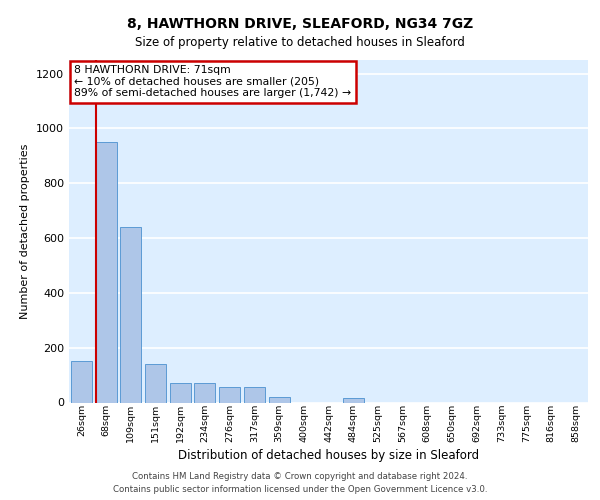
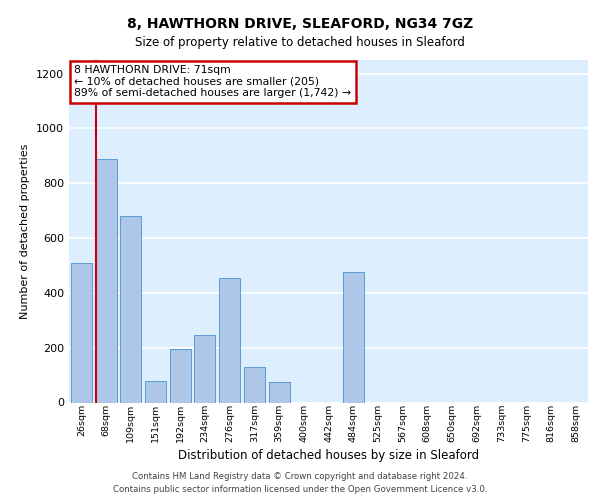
26sqm: 150 -> 510
68sqm: 950 -> 890
109sqm: 640 -> 680
151sqm: 140 -> 80
192sqm: 70 -> 195
234sqm: 70 -> 245
276sqm: 55 -> 455
317sqm: 55 -> 130
359sqm: 20 -> 75
484sqm: 15 -> 475
